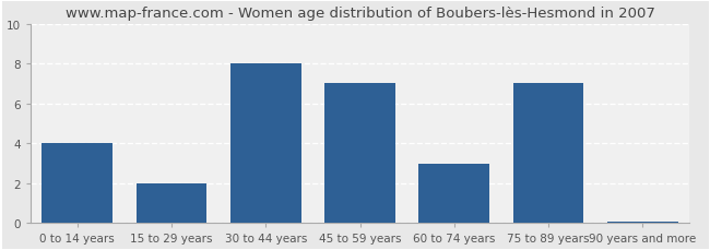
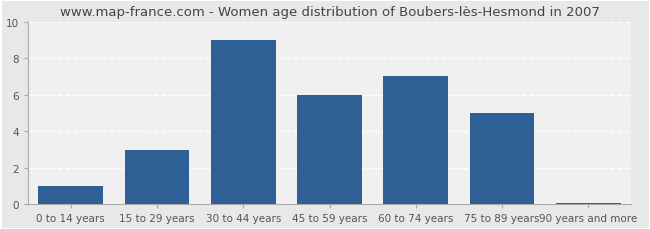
0 to 14 years: 4.0 -> 1.0
15 to 29 years: 2.0 -> 3.0
30 to 44 years: 8.0 -> 9.0
45 to 59 years: 7.0 -> 6.0
60 to 74 years: 3.0 -> 7.0
75 to 89 years: 7.0 -> 5.0
